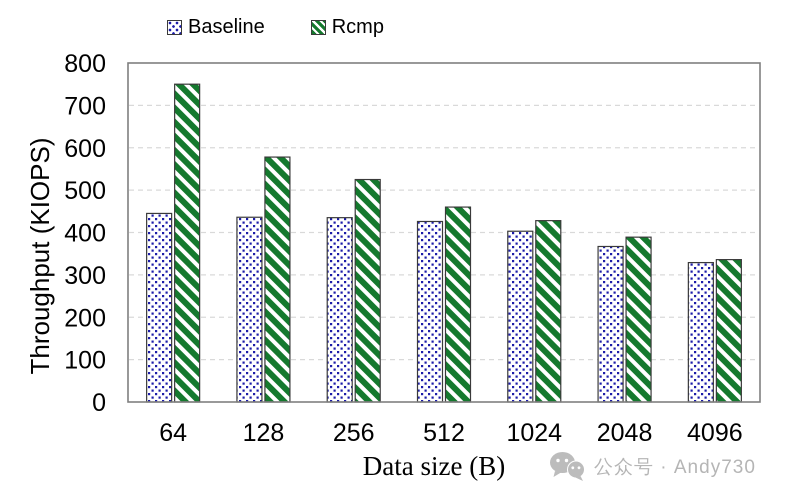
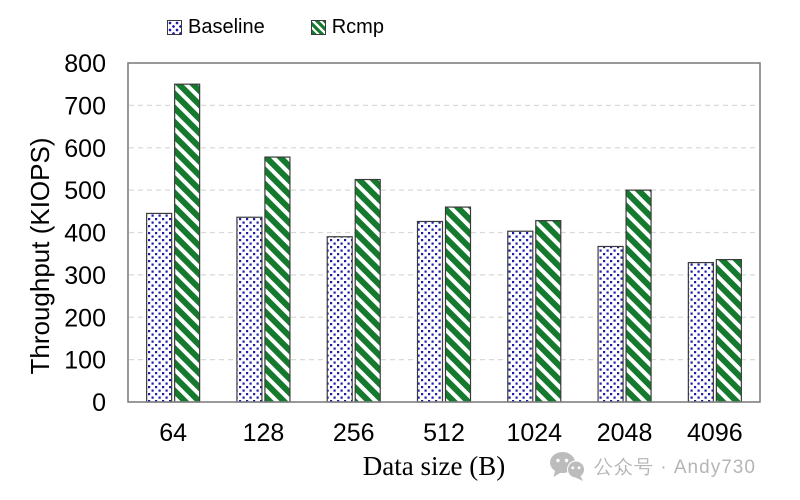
Baseline/256: 440 -> 390
Rcmp/2048: 390 -> 500
